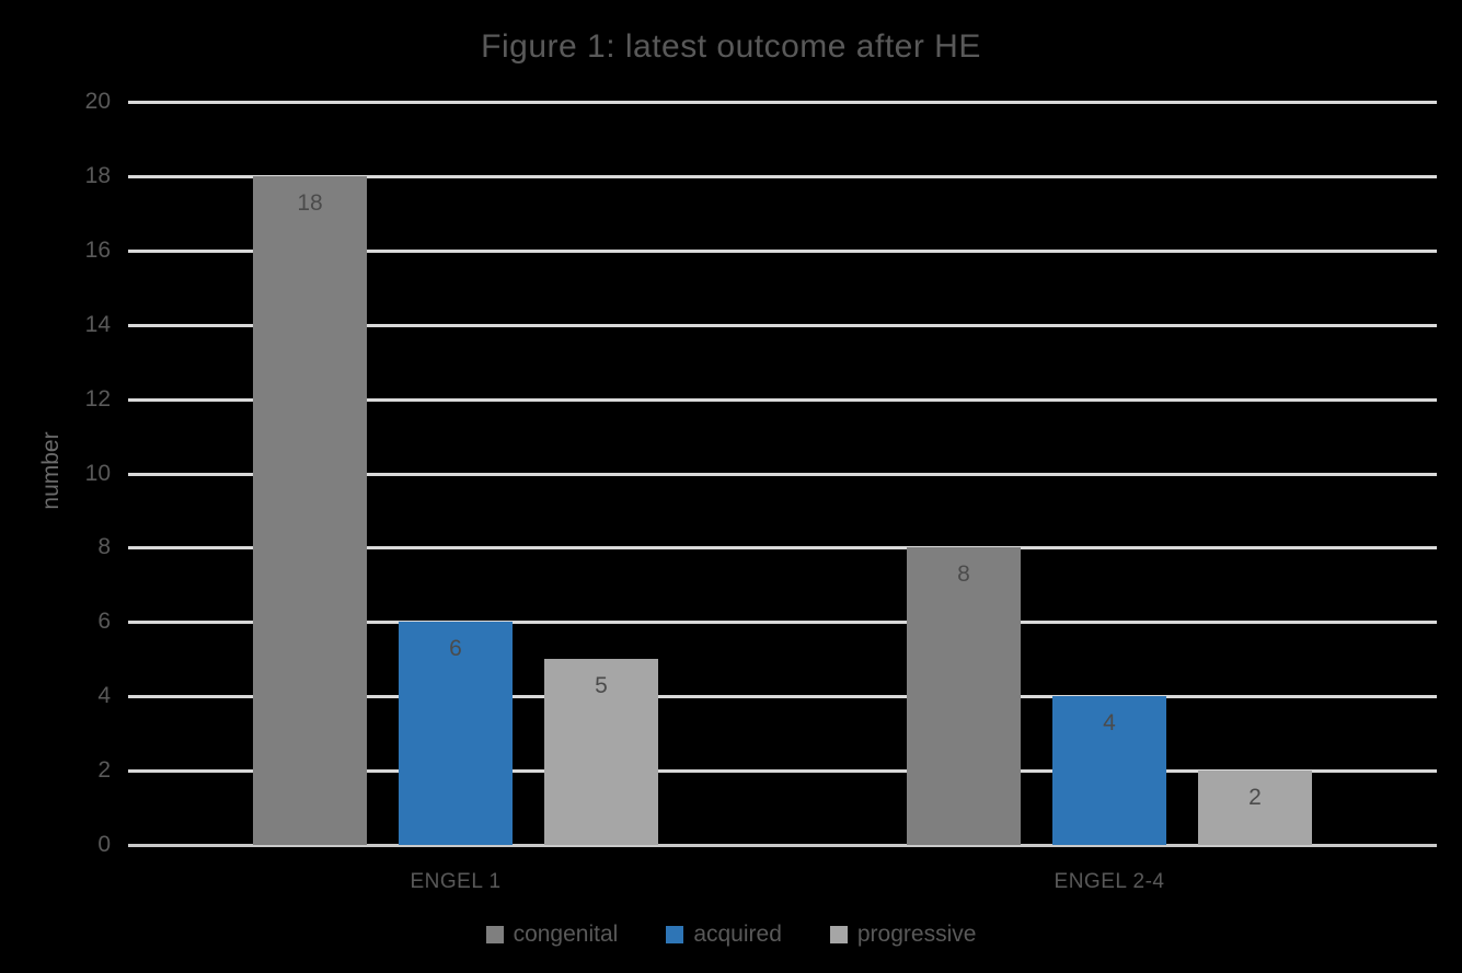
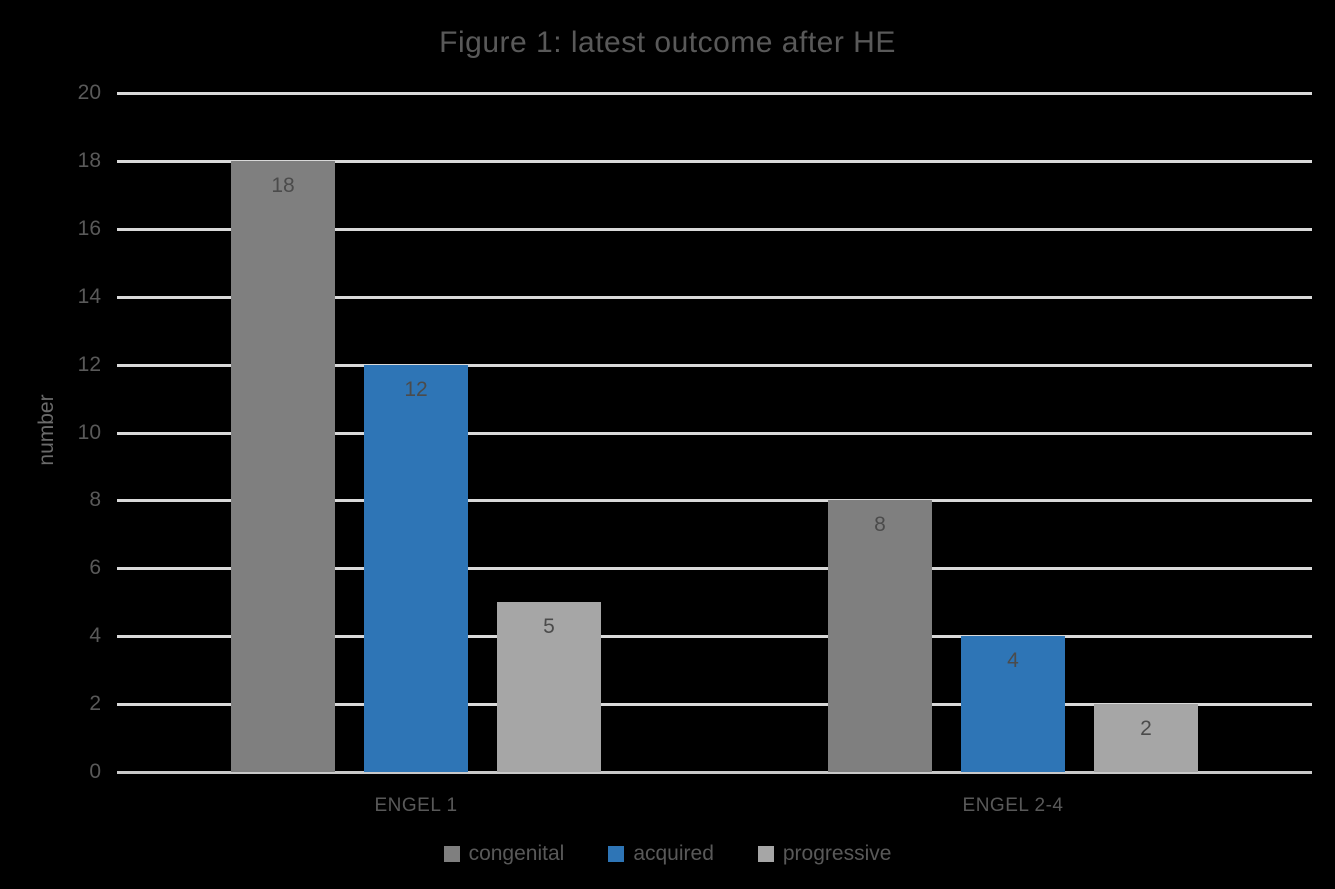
acquired/ENGEL 1: 6 -> 12
